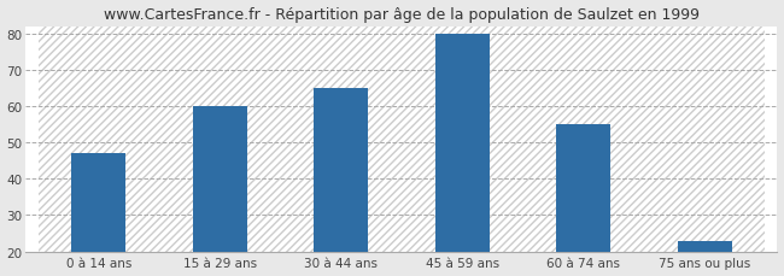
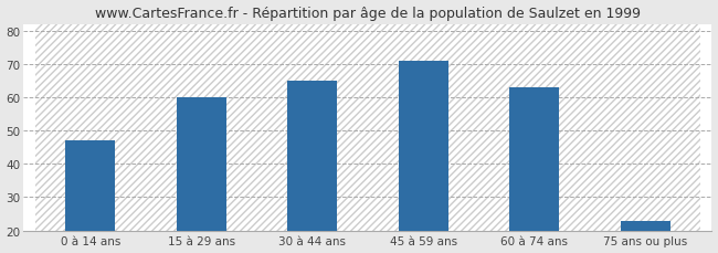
45 à 59 ans: 80 -> 71
60 à 74 ans: 55 -> 63
